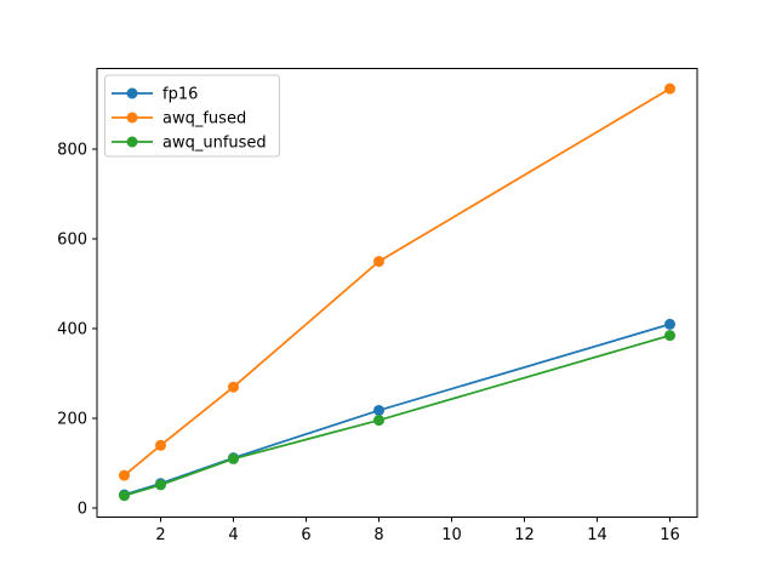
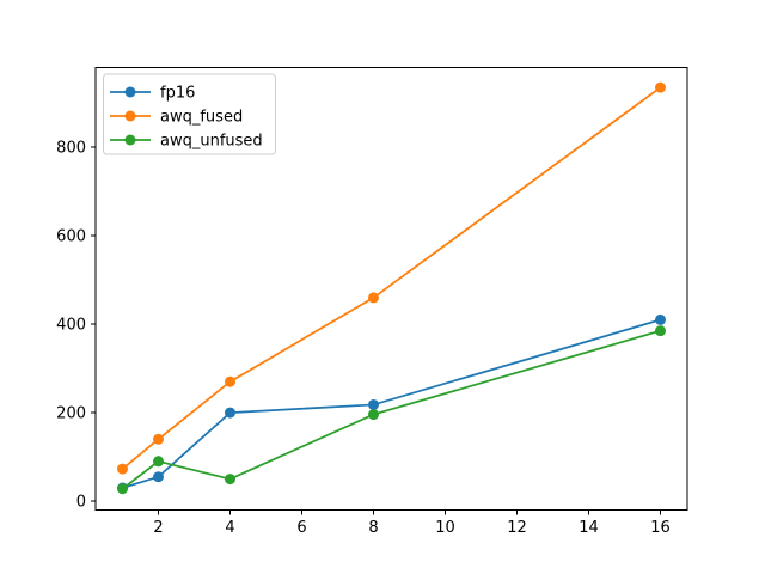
awq_unfused/2: 50 -> 90
fp16/4: 110 -> 200
awq_unfused/4: 110 -> 50
awq_fused/8: 550 -> 460
